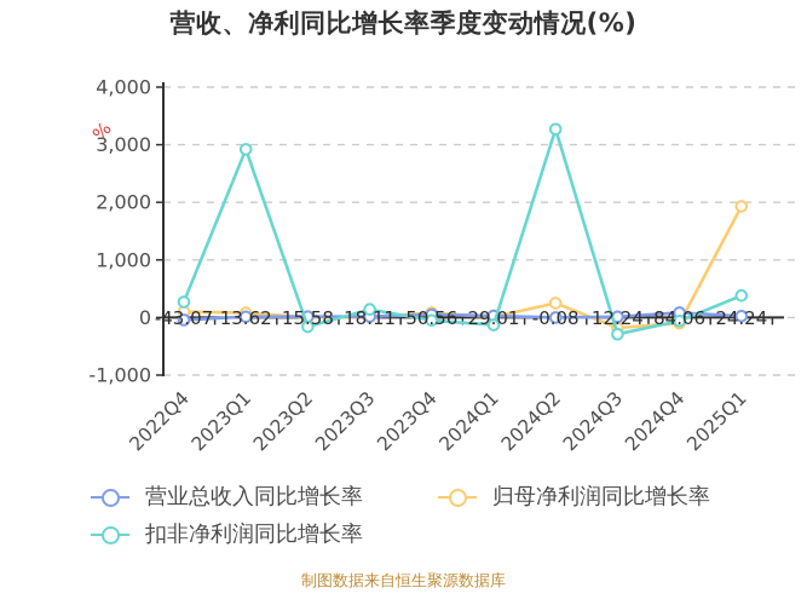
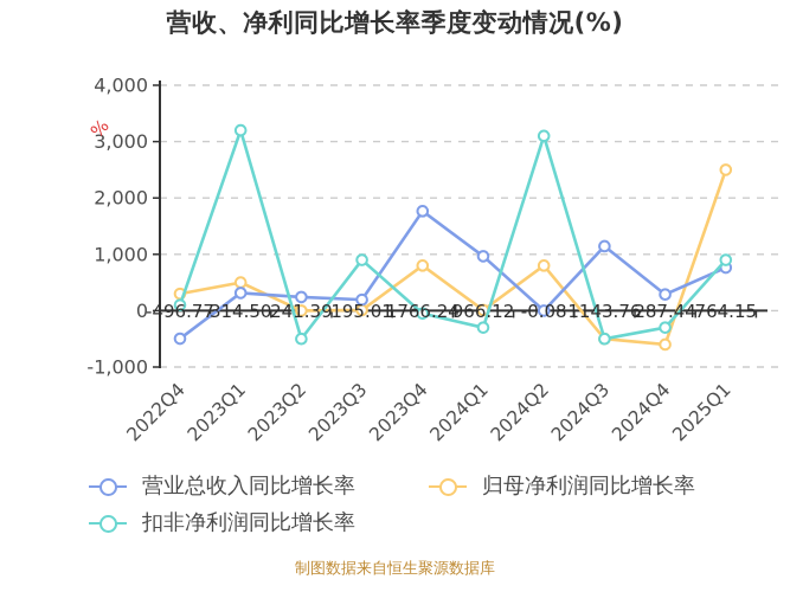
归母净利润同比增长率/2022Q4: 100 -> 300
营业总收入同比增长率/2022Q4: -43.07 -> -496.77
扣非净利润同比增长率/2022Q4: 300 -> 100
归母净利润同比增长率/2023Q1: 100 -> 500
营业总收入同比增长率/2023Q1: 13.62 -> 314.50
扣非净利润同比增长率/2023Q1: 2900 -> 3200
营业总收入同比增长率/2023Q2: 15.58 -> 241.39
扣非净利润同比增长率/2023Q2: -200 -> -500
营业总收入同比增长率/2023Q3: 18.11 -> 195.01
扣非净利润同比增长率/2023Q3: 100 -> 900
归母净利润同比增长率/2023Q4: 100 -> 800
营业总收入同比增长率/2023Q4: 50.56 -> 1766.24
营业总收入同比增长率/2024Q1: 29.01 -> 966.12
扣非净利润同比增长率/2024Q1: -100 -> -300
归母净利润同比增长率/2024Q2: 200 -> 800
扣非净利润同比增长率/2024Q2: 3300 -> 3100
归母净利润同比增长率/2024Q3: -200 -> -500
营业总收入同比增长率/2024Q3: 12.24 -> 1143.76
扣非净利润同比增长率/2024Q3: -300 -> -500
归母净利润同比增长率/2024Q4: -100 -> -600
营业总收入同比增长率/2024Q4: 84.06 -> 287.44
扣非净利润同比增长率/2024Q4: -100 -> -300
归母净利润同比增长率/2025Q1: 1900 -> 2500
营业总收入同比增长率/2025Q1: 24.24 -> 764.15
扣非净利润同比增长率/2025Q1: 400 -> 900
